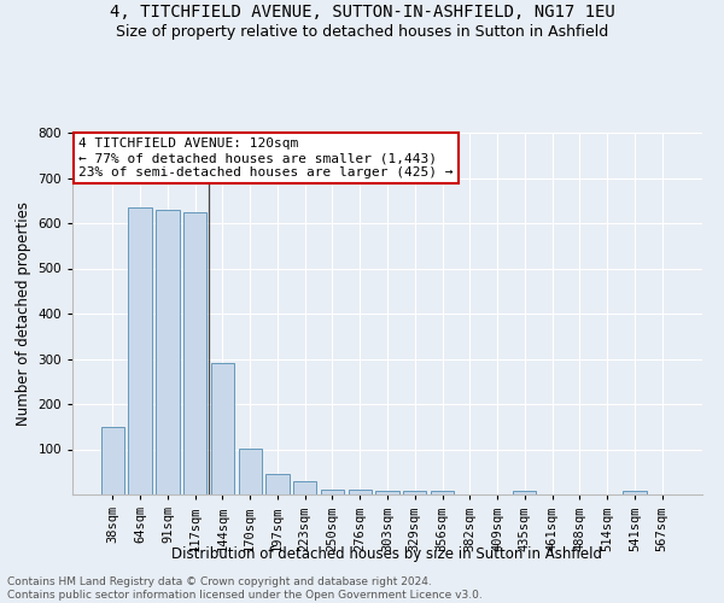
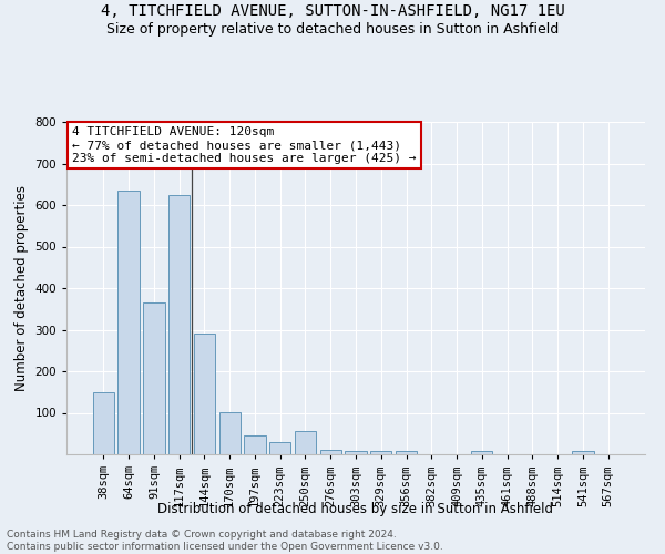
91sqm: 630 -> 365
250sqm: 12 -> 55
